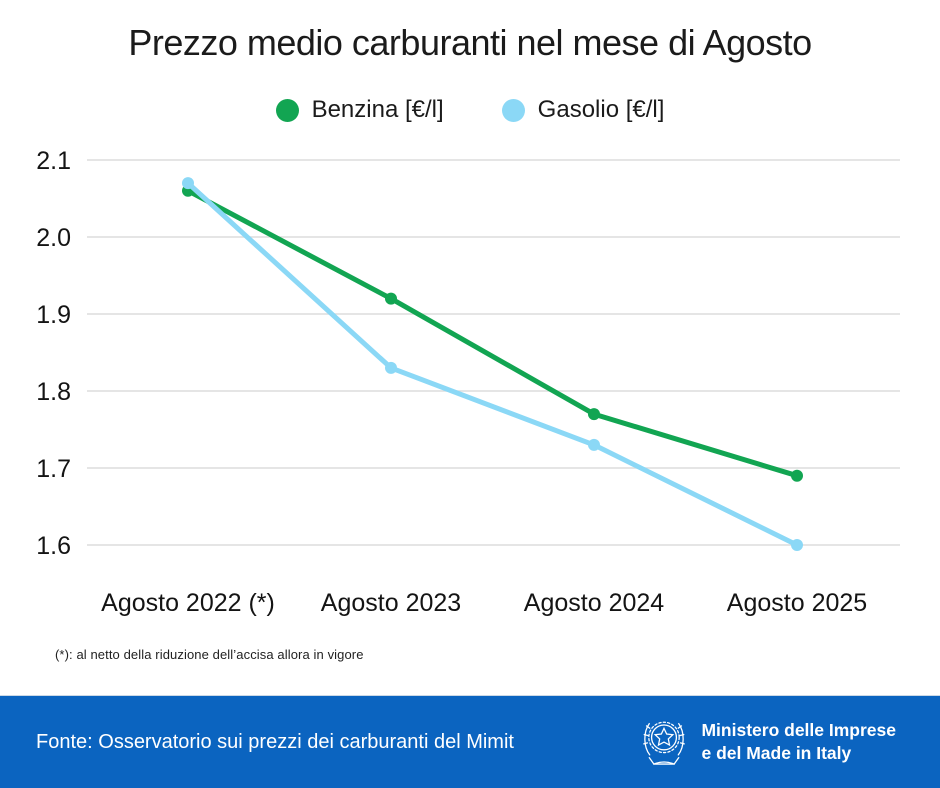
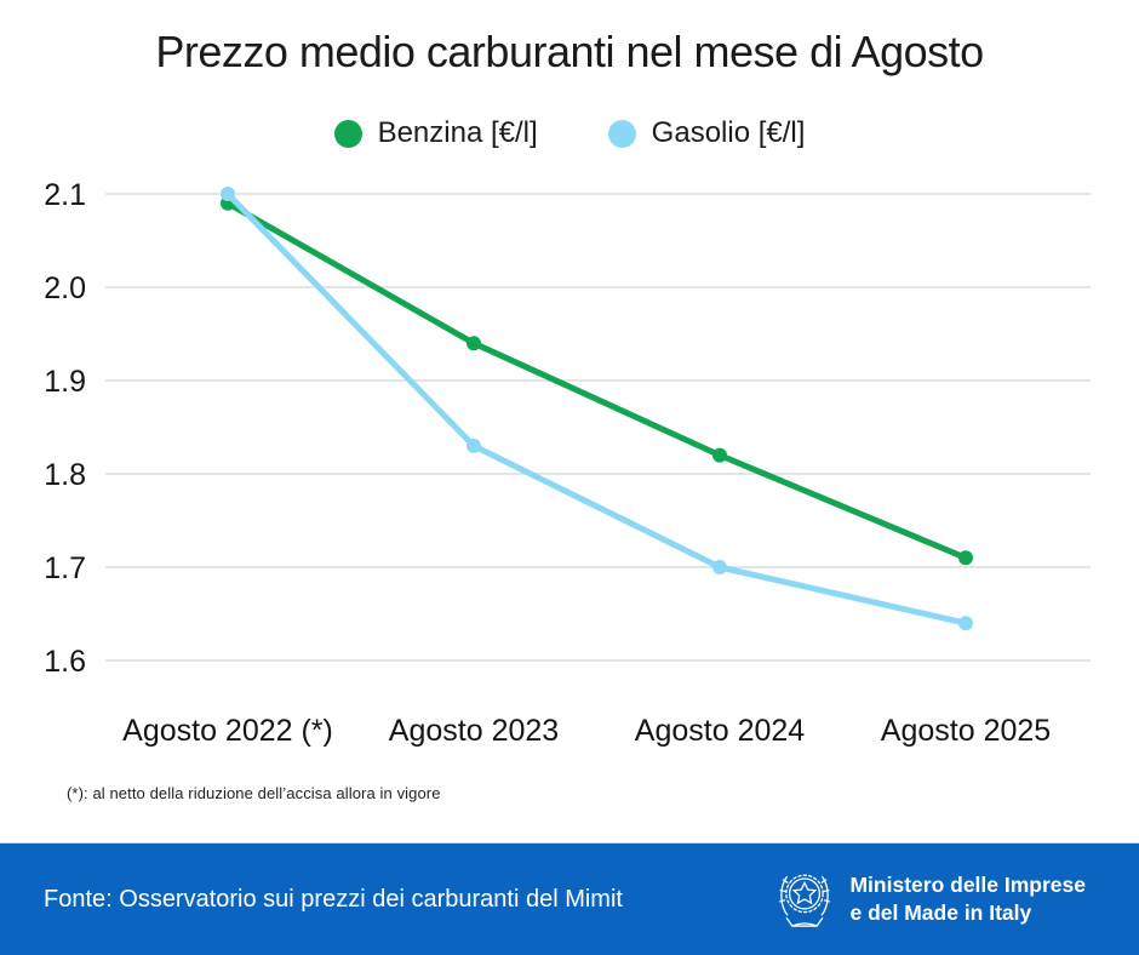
Benzina [€/l]/Agosto 2022 (*): 2.06 -> 2.09
Gasolio [€/l]/Agosto 2022 (*): 2.07 -> 2.10
Benzina [€/l]/Agosto 2023: 1.92 -> 1.94
Benzina [€/l]/Agosto 2024: 1.77 -> 1.82
Gasolio [€/l]/Agosto 2024: 1.73 -> 1.70
Benzina [€/l]/Agosto 2025: 1.69 -> 1.71
Gasolio [€/l]/Agosto 2025: 1.60 -> 1.64
